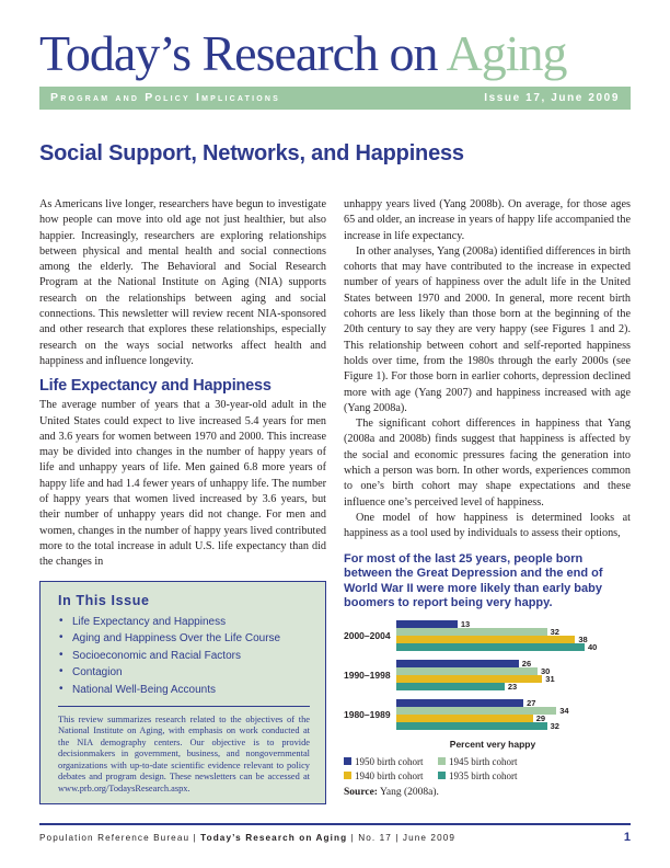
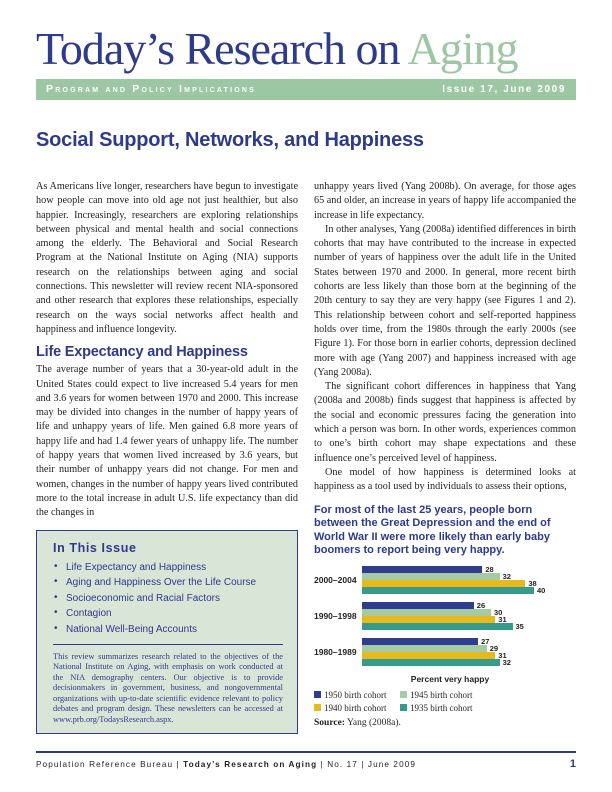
1950 birth cohort/2000–2004: 13 -> 28
1935 birth cohort/1990–1998: 23 -> 35
1945 birth cohort/1980–1989: 34 -> 29
1940 birth cohort/1980–1989: 29 -> 31
